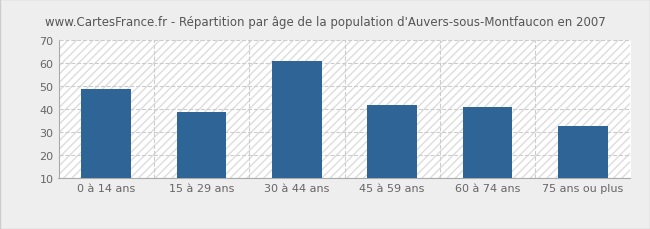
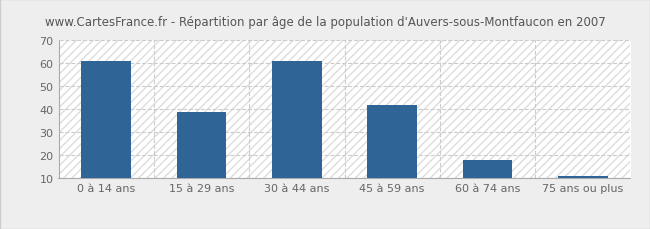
0 à 14 ans: 49 -> 61
60 à 74 ans: 41 -> 18
75 ans ou plus: 33 -> 11
